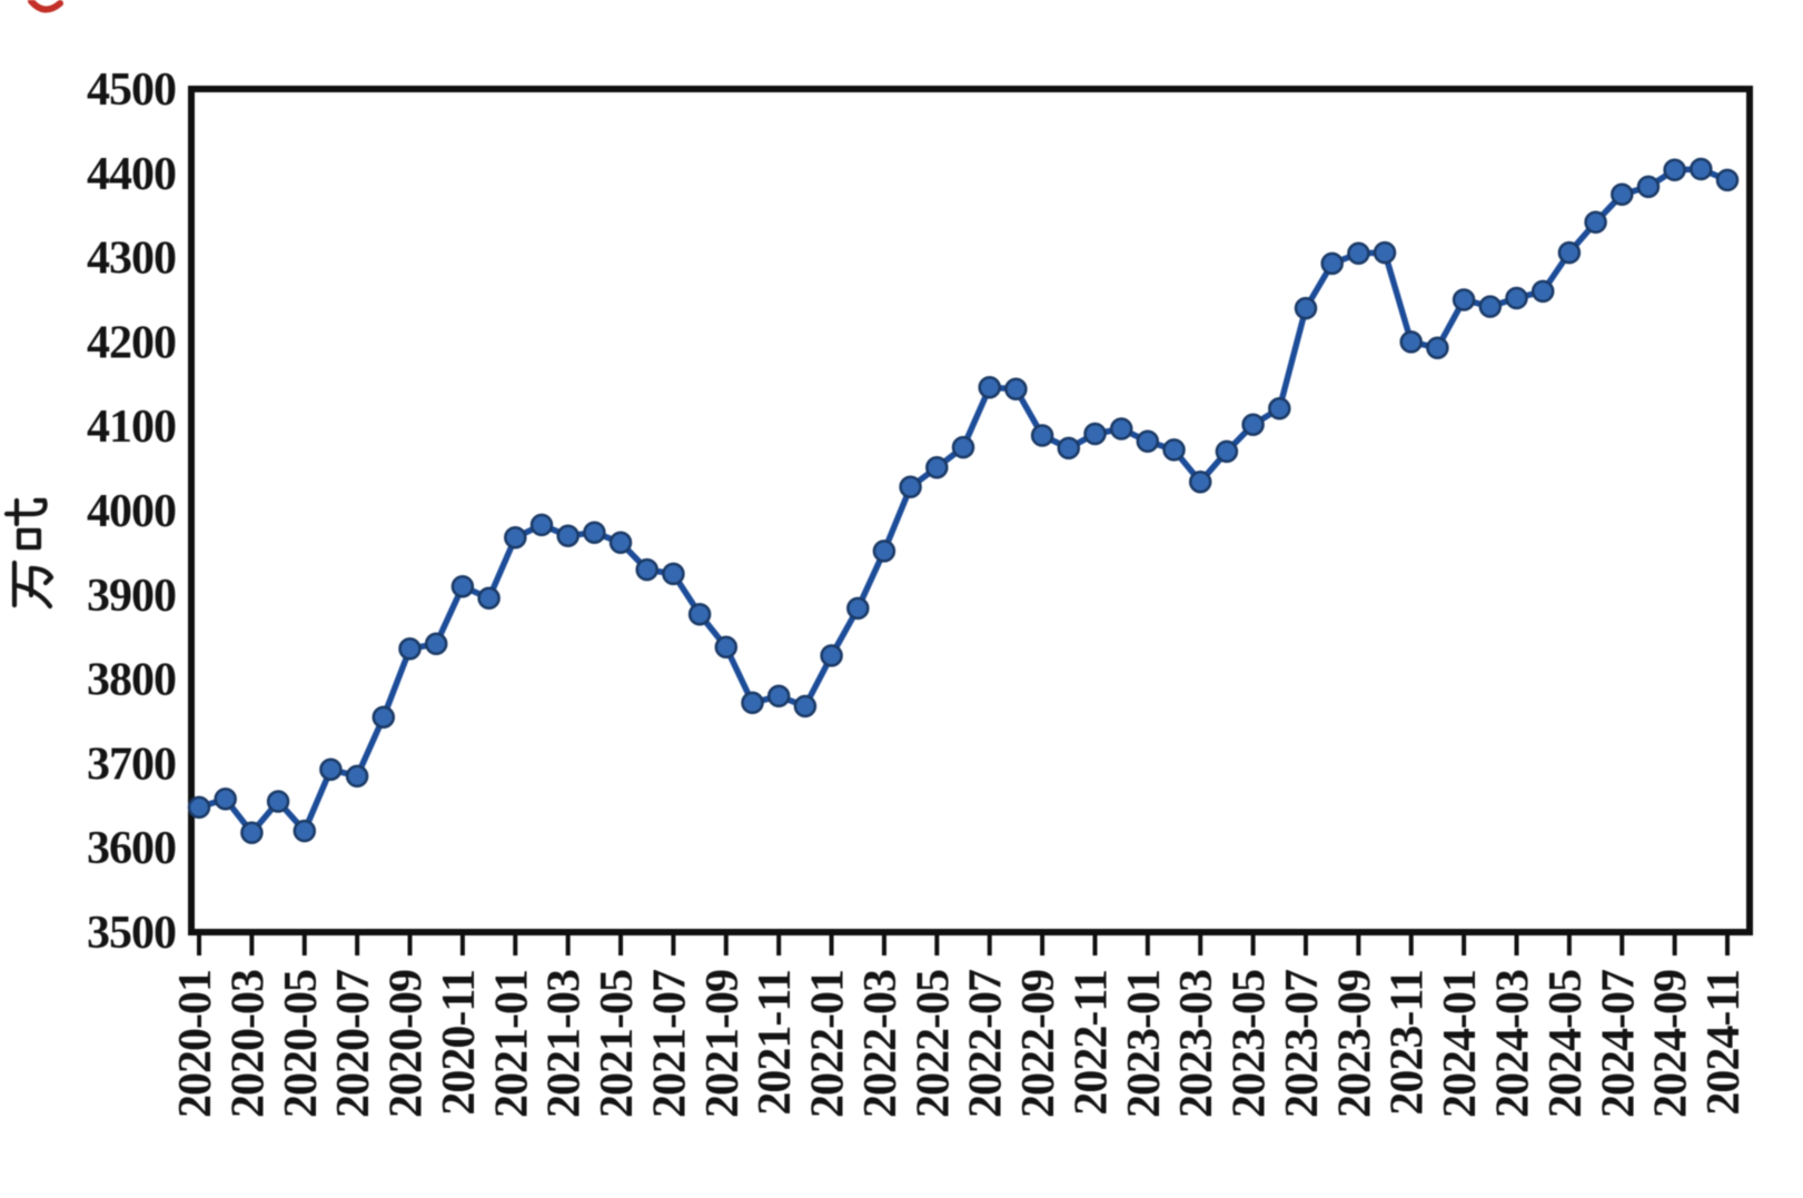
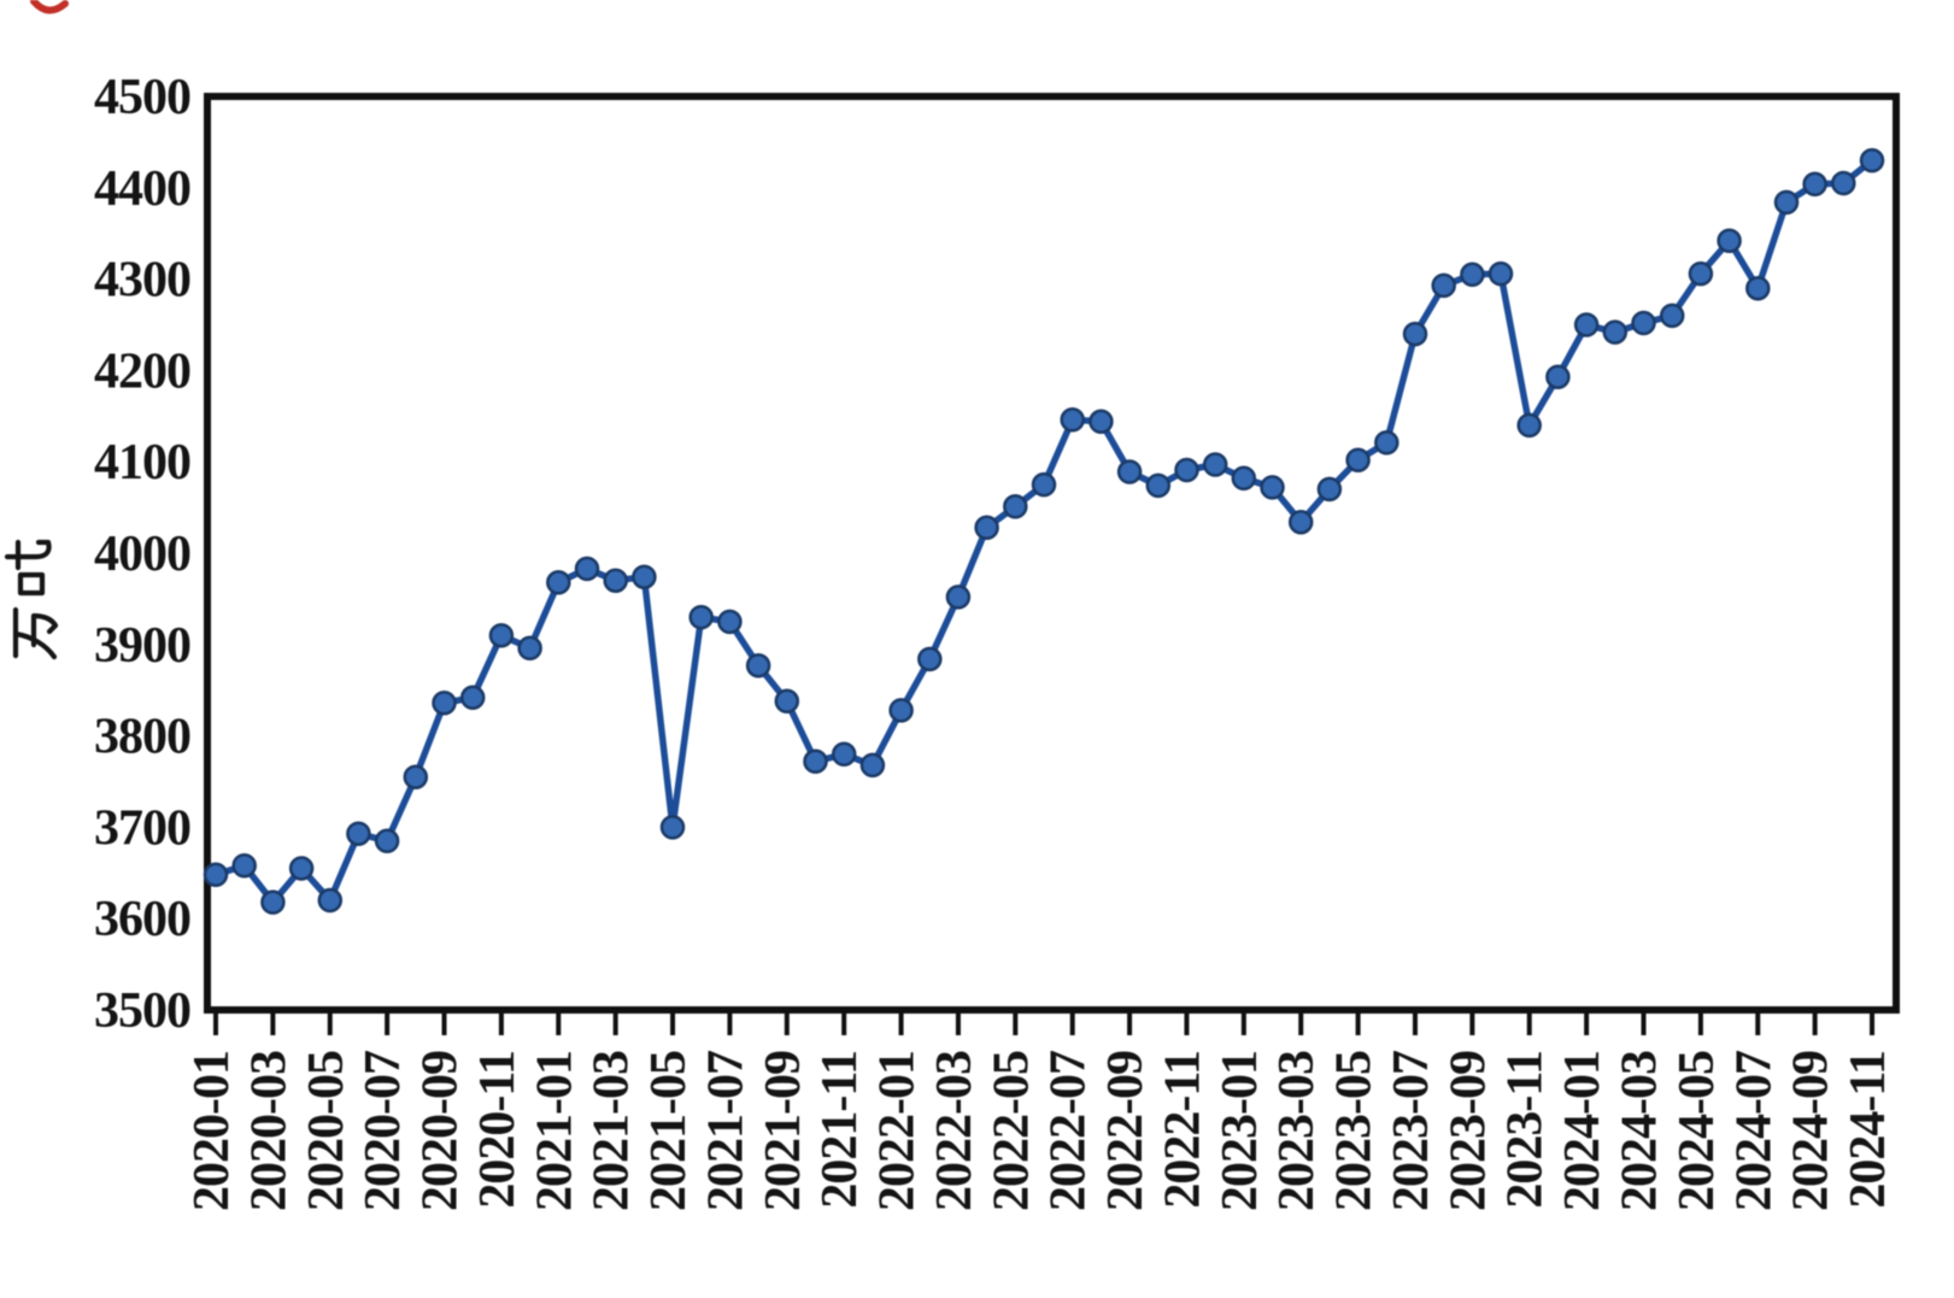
2021-05: 3960 -> 3700
2023-11: 4200 -> 4140
2024-07: 4380 -> 4290
2024-11: 4390 -> 4430
